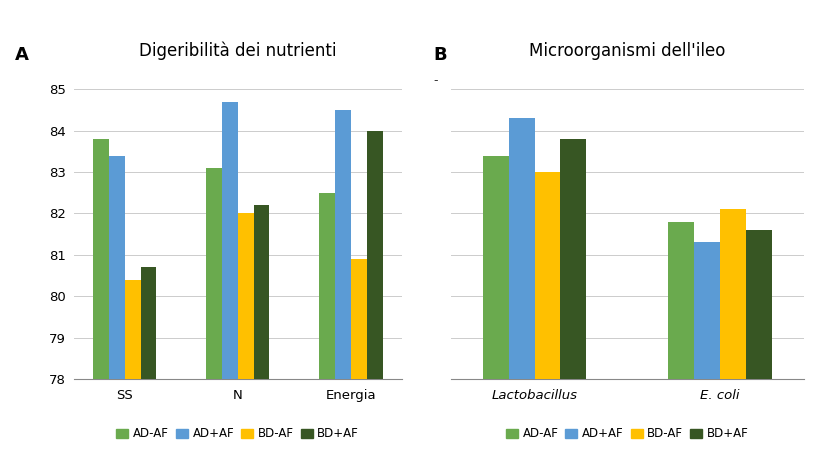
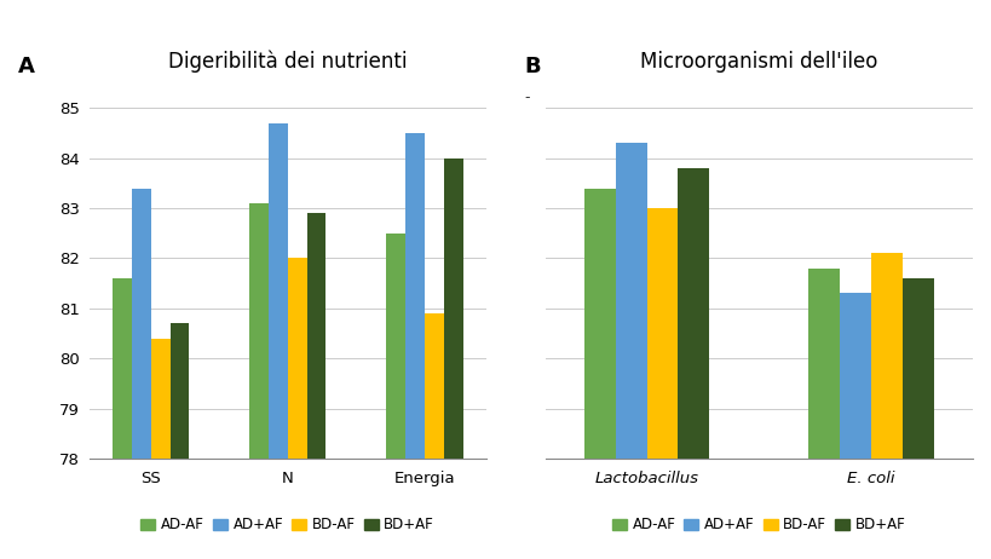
Digeribilità dei nutrienti/AD-AF/SS: 83.8 -> 81.6
Digeribilità dei nutrienti/BD+AF/N: 82.2 -> 82.9
